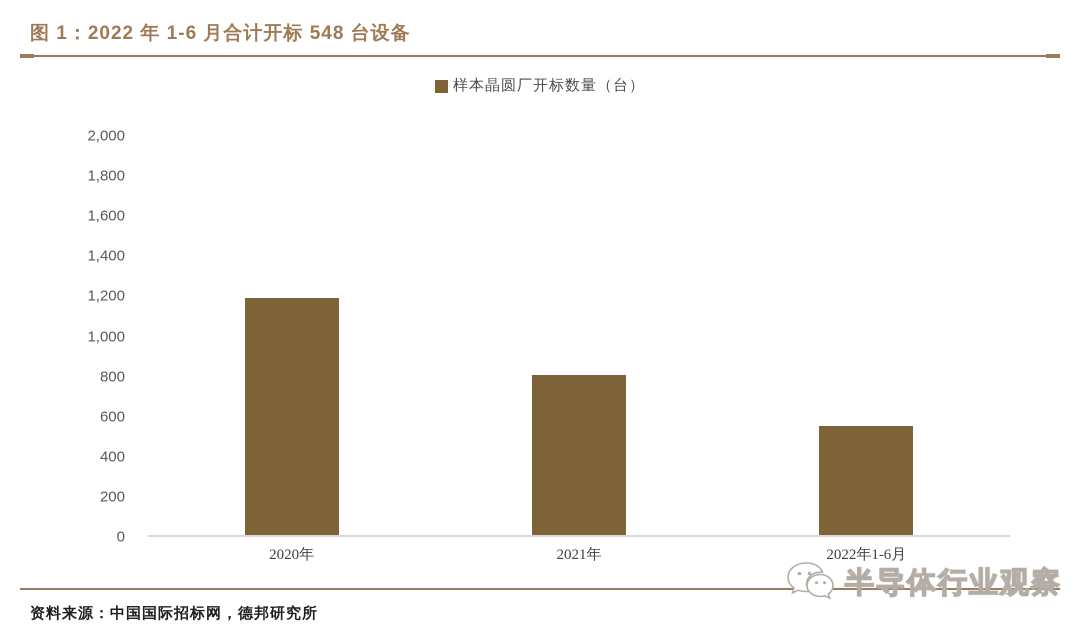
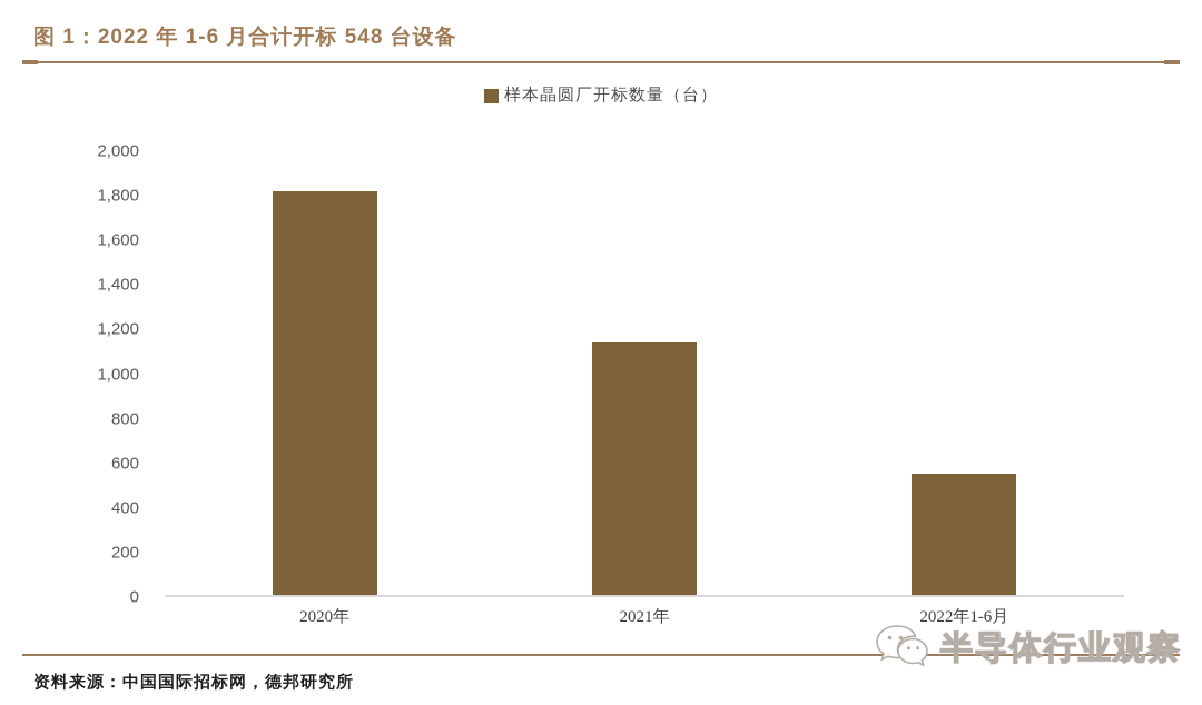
2020年: 1190 -> 1820
2021年: 800 -> 1140
